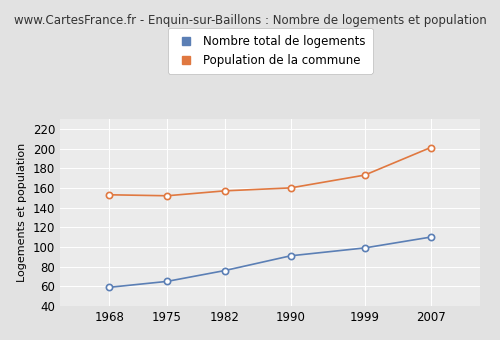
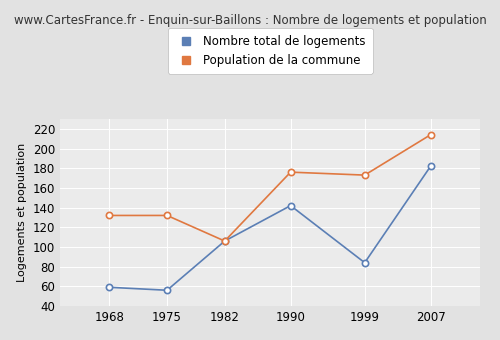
Population de la commune/1968: 153 -> 132
Nombre total de logements/1975: 65 -> 56
Population de la commune/1975: 152 -> 132
Nombre total de logements/1982: 76 -> 106
Population de la commune/1982: 157 -> 106
Nombre total de logements/1990: 91 -> 142
Population de la commune/1990: 160 -> 176
Nombre total de logements/1999: 99 -> 84
Nombre total de logements/2007: 110 -> 182
Population de la commune/2007: 201 -> 214
